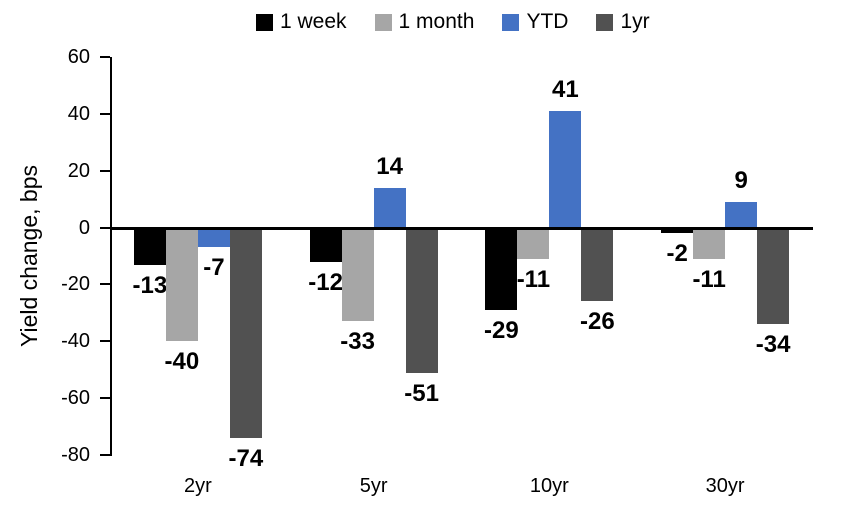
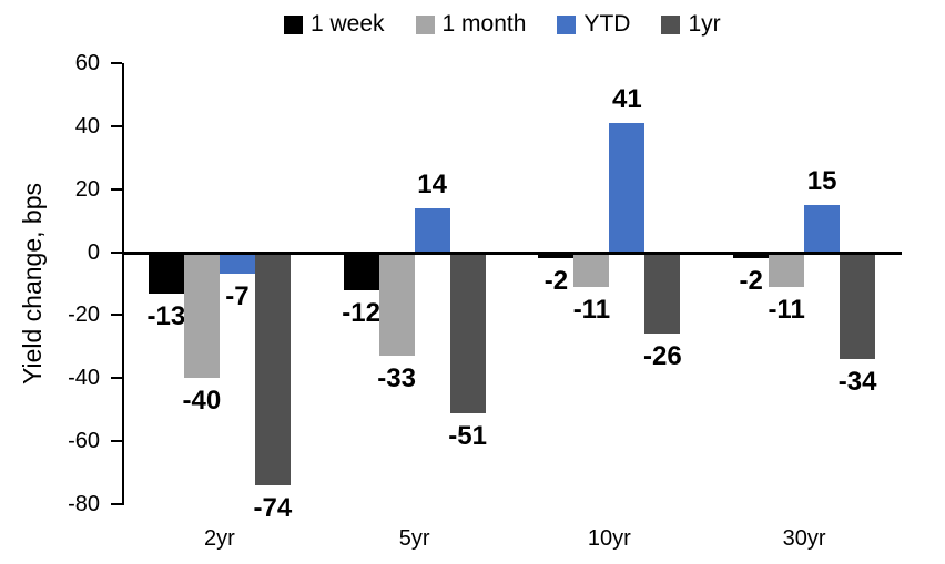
1 week/10yr: -29 -> -2
YTD/30yr: 9 -> 15
